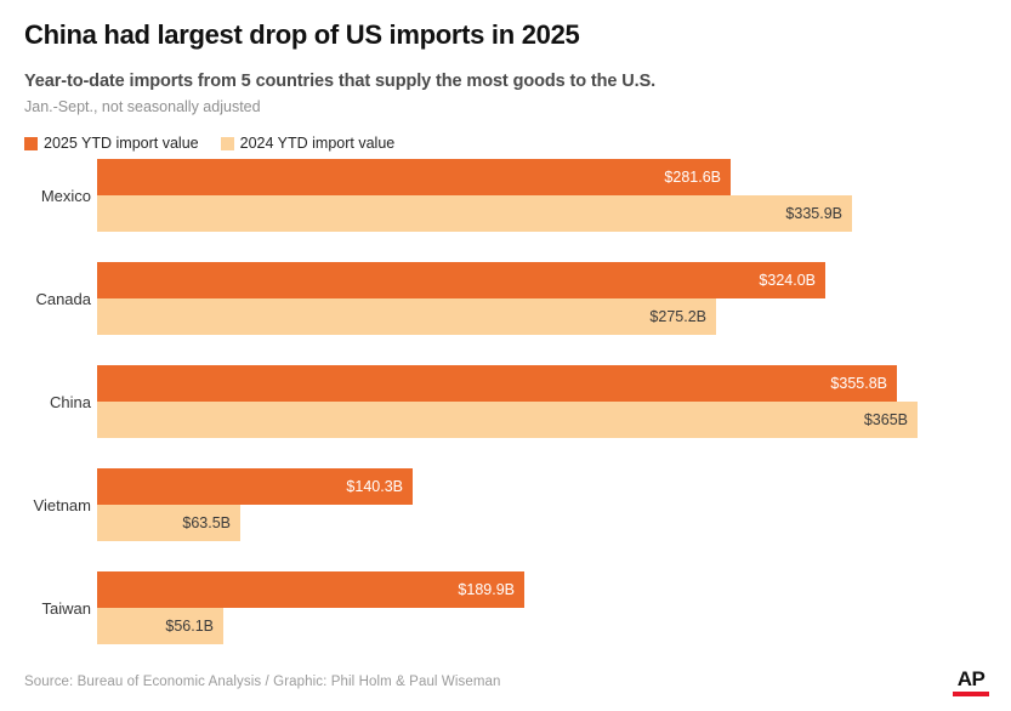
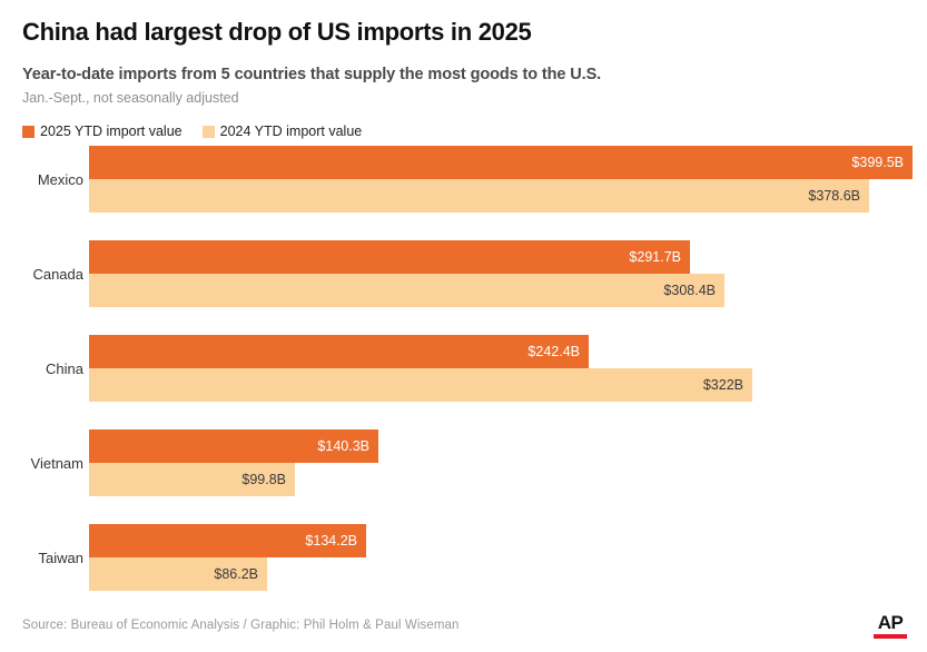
2025 YTD import value/Mexico: $281.6B -> $399.5B
2024 YTD import value/Mexico: $335.9B -> $378.6B
2025 YTD import value/Canada: $324.0B -> $291.7B
2024 YTD import value/Canada: $275.2B -> $308.4B
2025 YTD import value/China: $355.8B -> $242.4B
2024 YTD import value/China: $365B -> $322B
2024 YTD import value/Vietnam: $63.5B -> $99.8B
2025 YTD import value/Taiwan: $189.9B -> $134.2B
2024 YTD import value/Taiwan: $56.1B -> $86.2B
